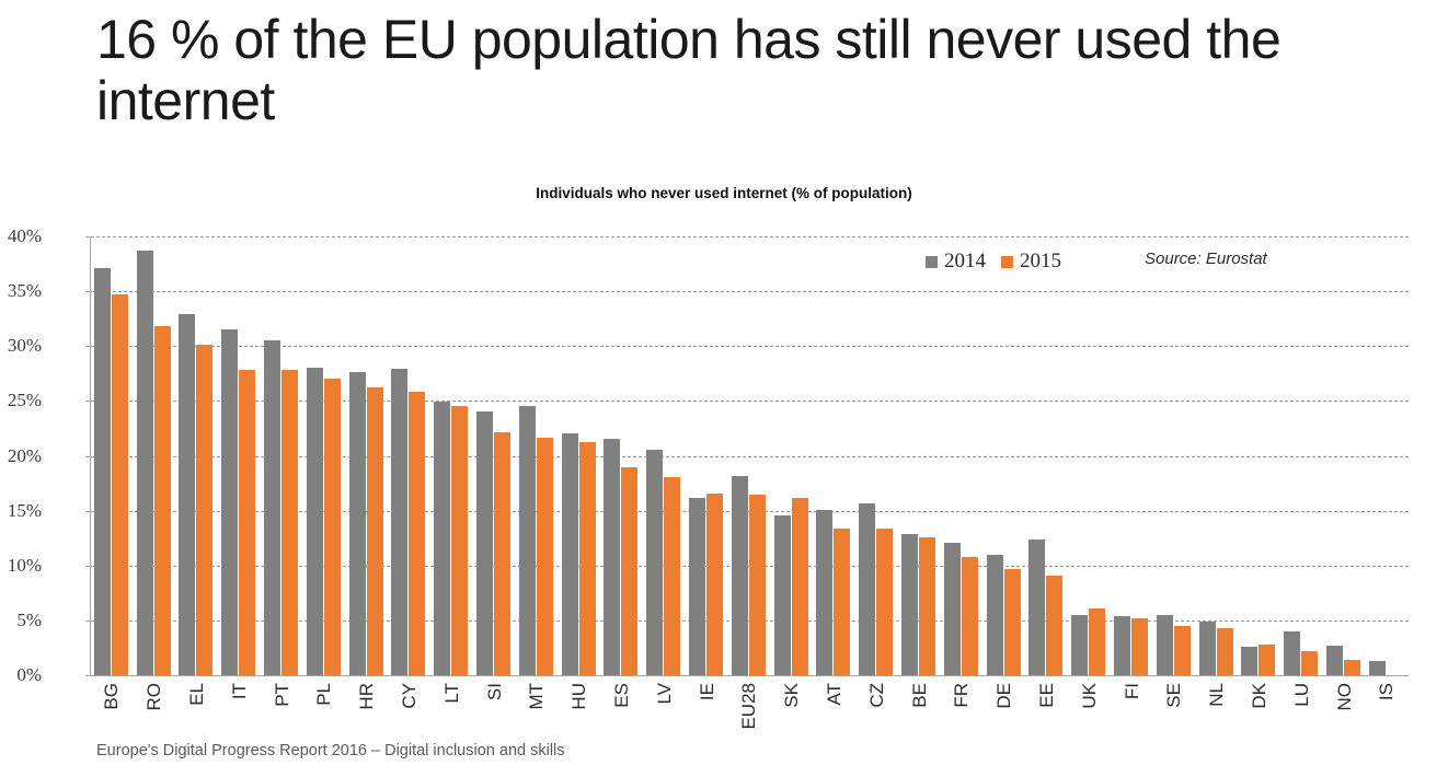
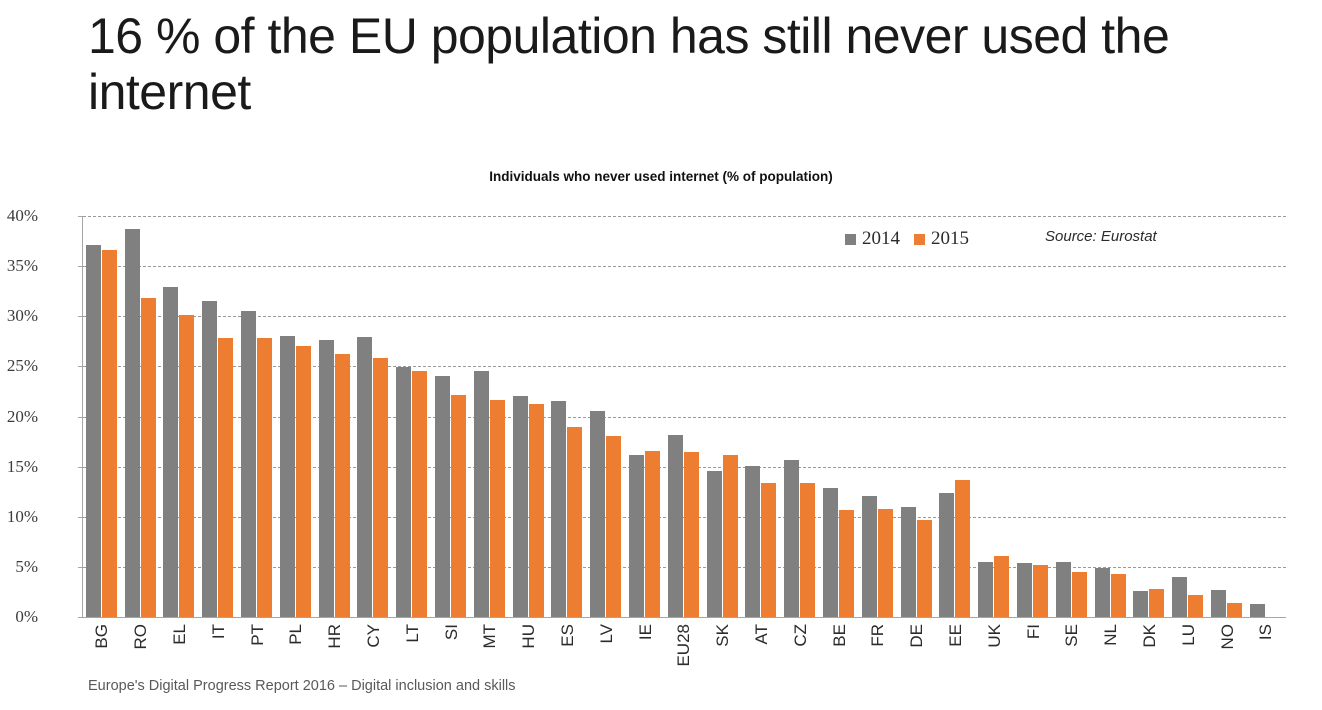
2015/BG: 34.7% -> 36.6%
2015/BE: 12.6% -> 10.7%
2015/EE: 9.1% -> 13.7%
